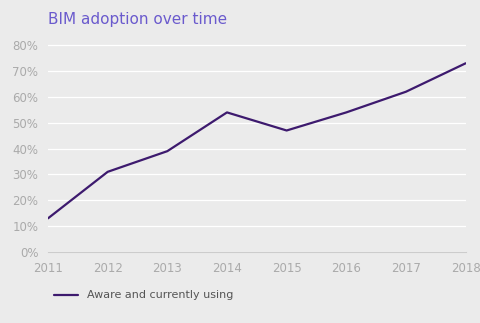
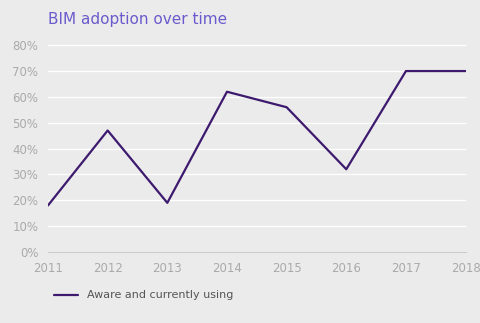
2011: 13% -> 18%
2012: 31% -> 47%
2013: 39% -> 19%
2014: 54% -> 62%
2015: 47% -> 56%
2016: 54% -> 32%
2017: 62% -> 70%
2018: 73% -> 70%
